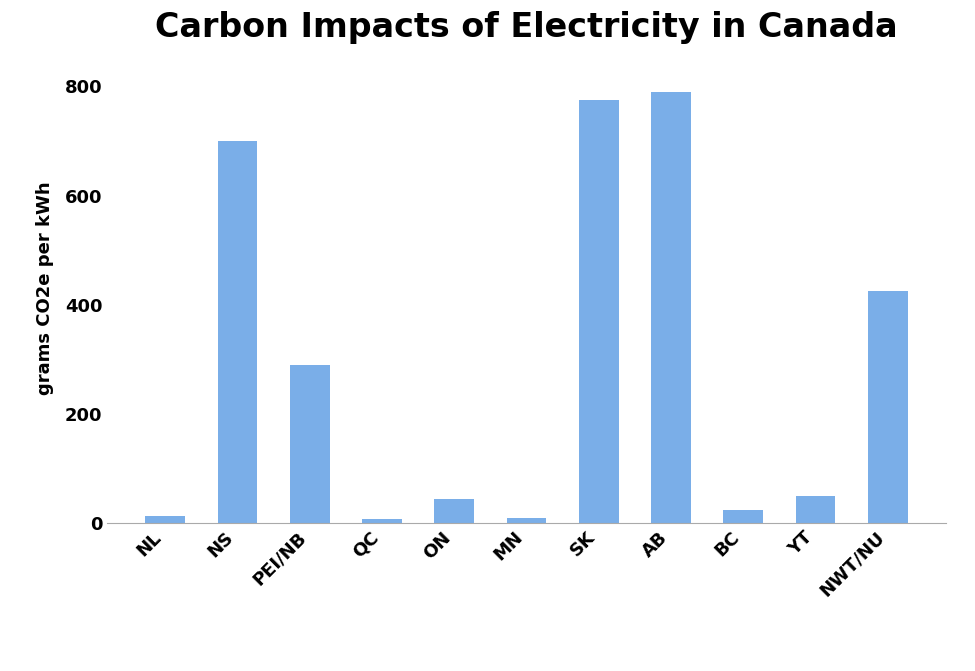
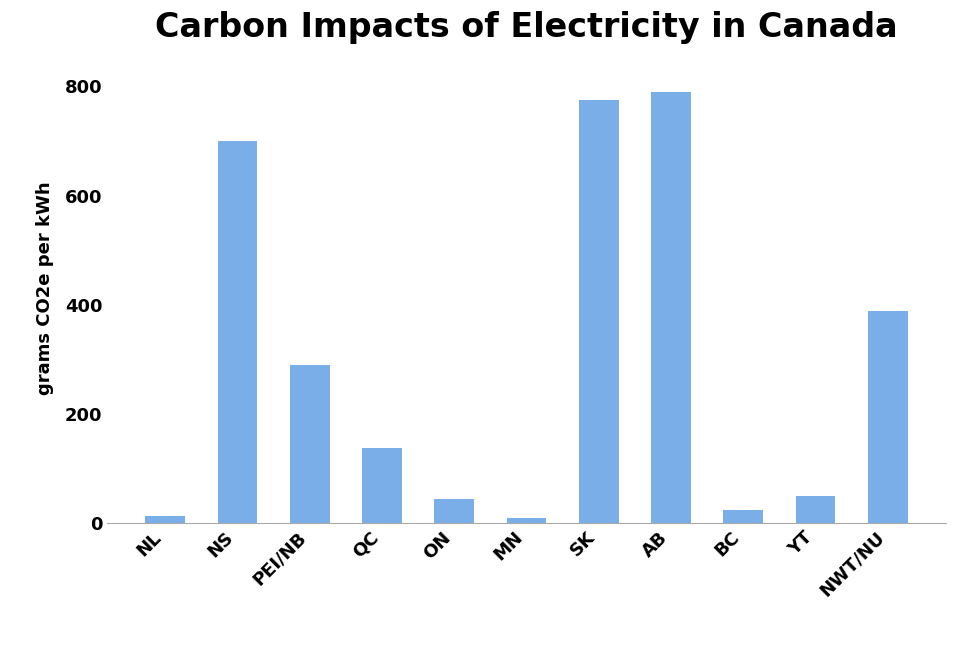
QC: 8 -> 138
NWT/NU: 425 -> 388
